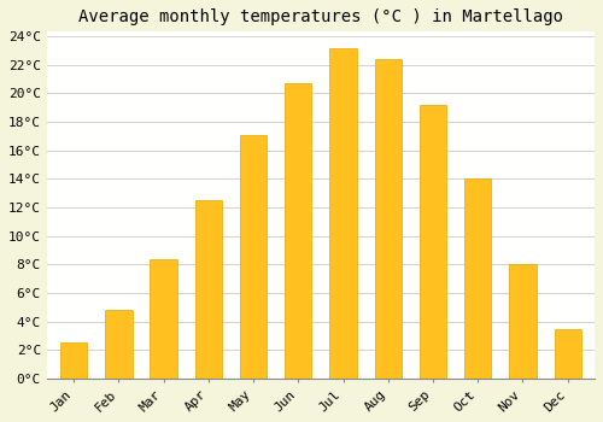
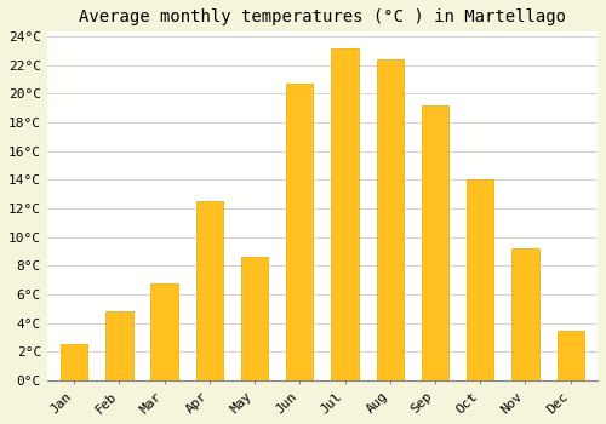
Mar: 8.4°C -> 6.8°C
May: 17.1°C -> 8.6°C
Nov: 8.0°C -> 9.2°C
